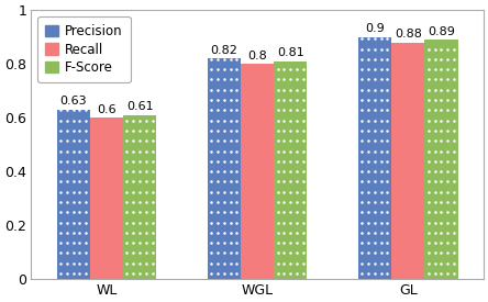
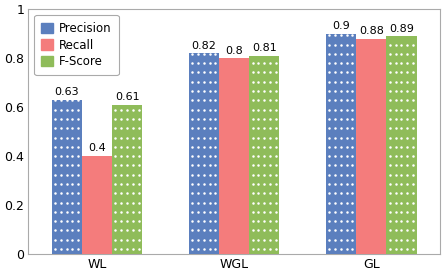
Recall/WL: 0.6 -> 0.4
